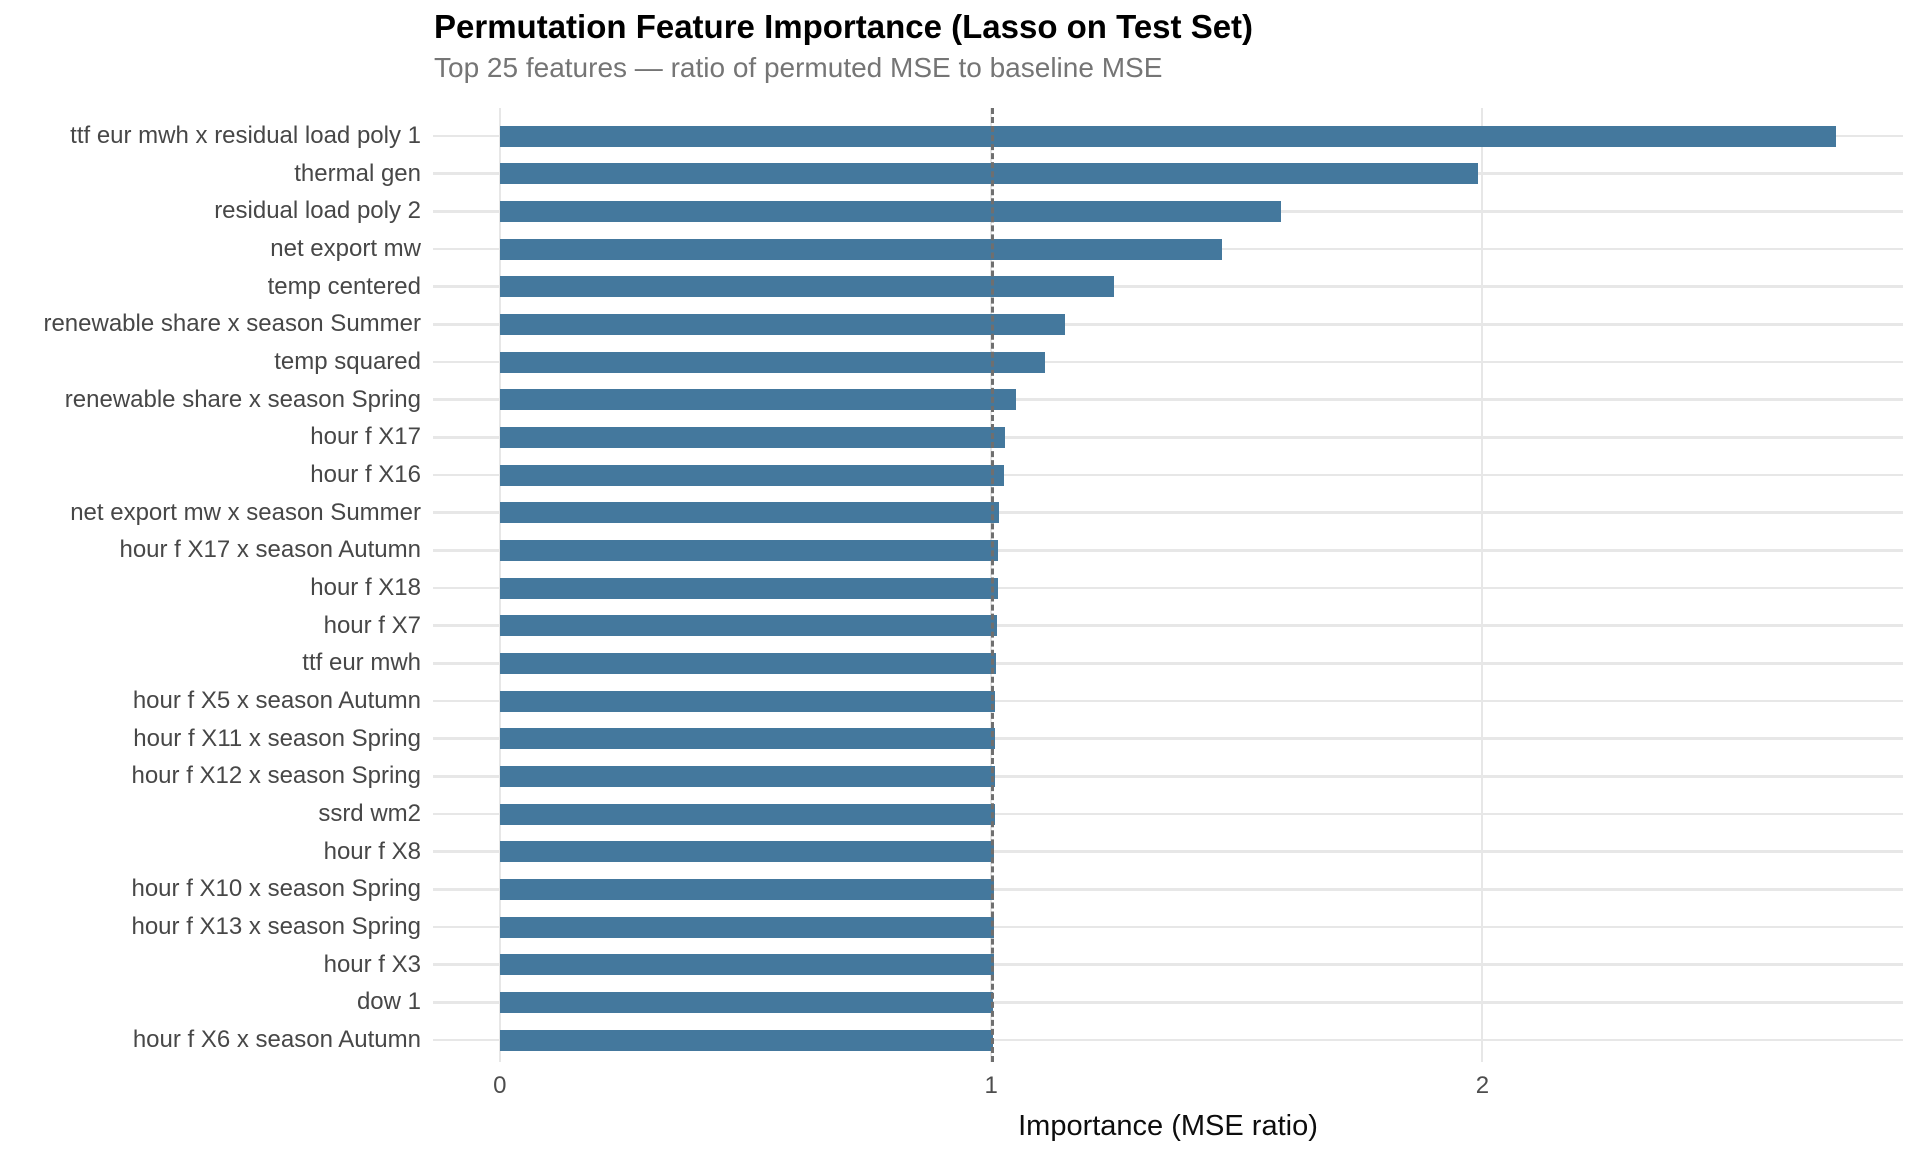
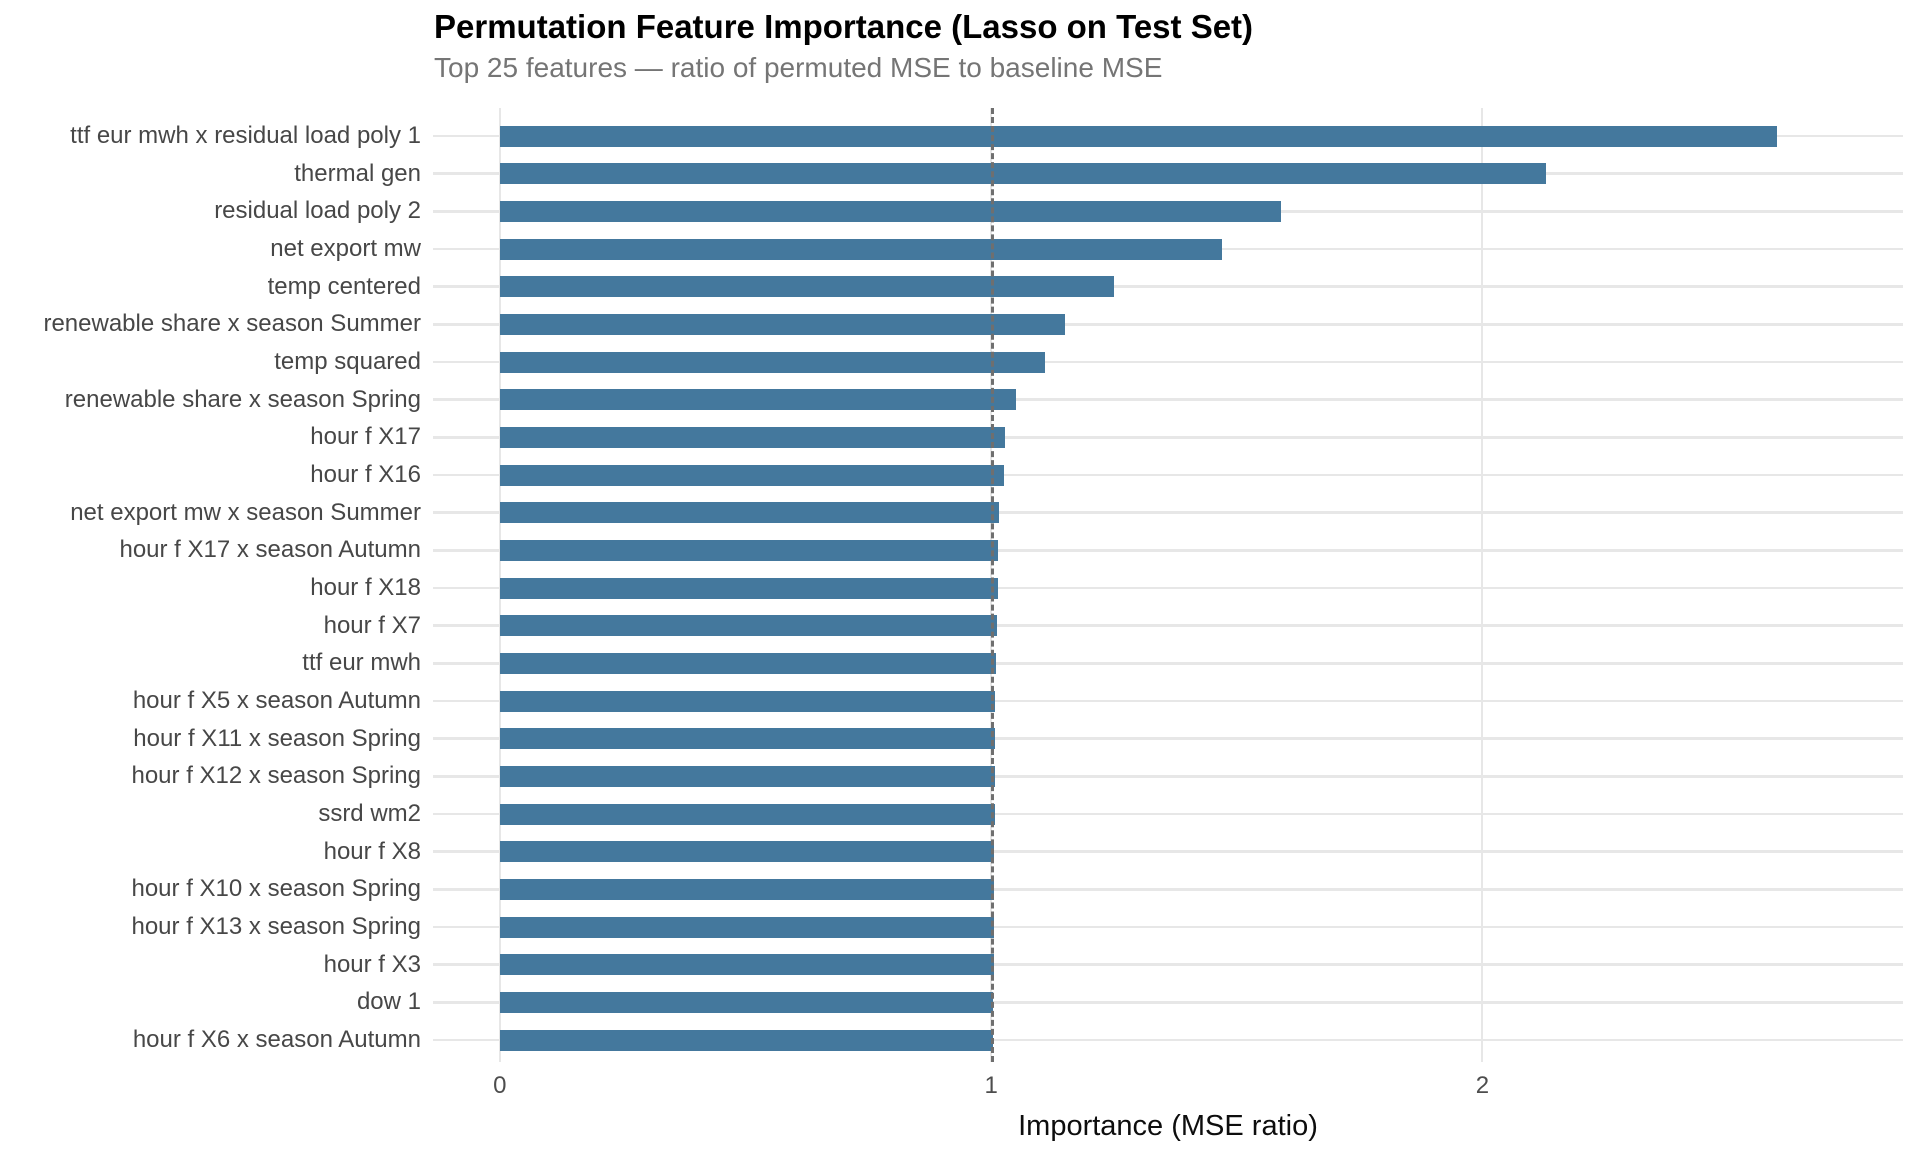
ttf eur mwh x residual load poly 1: 2.72 -> 2.60
thermal gen: 1.99 -> 2.13
